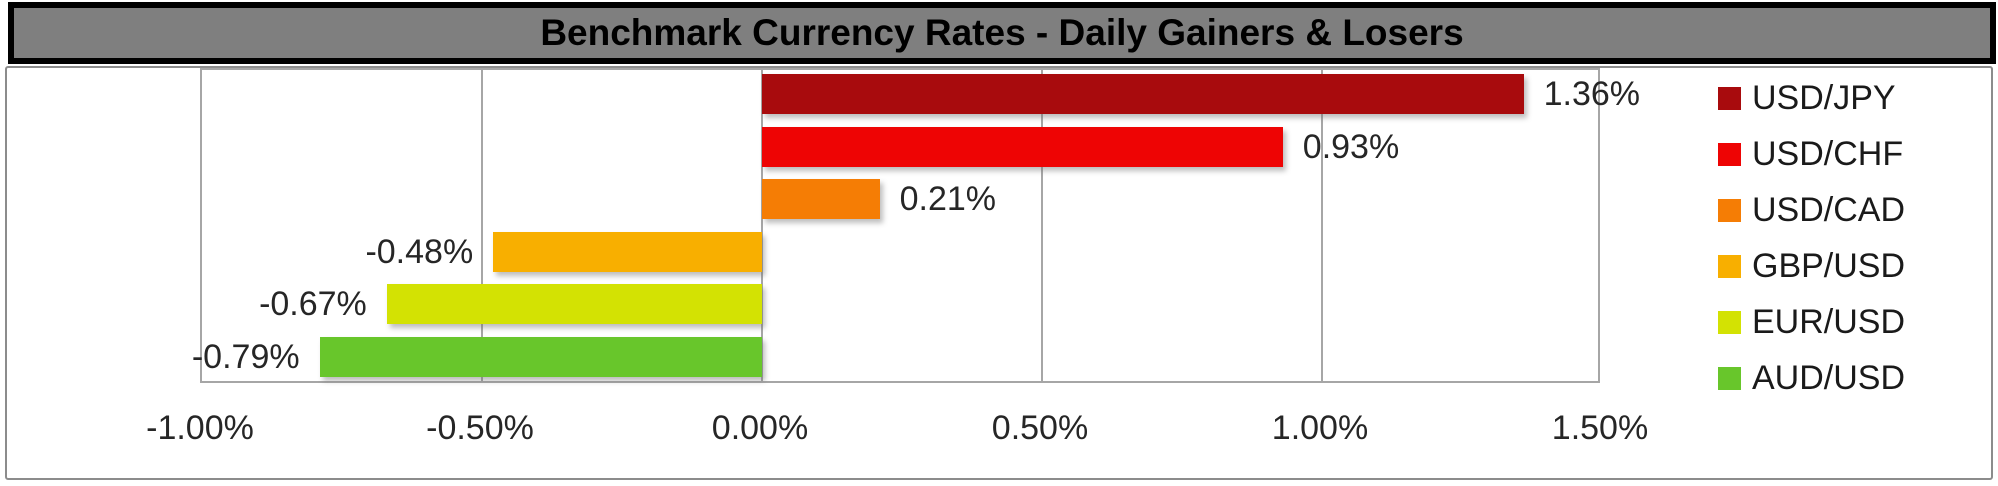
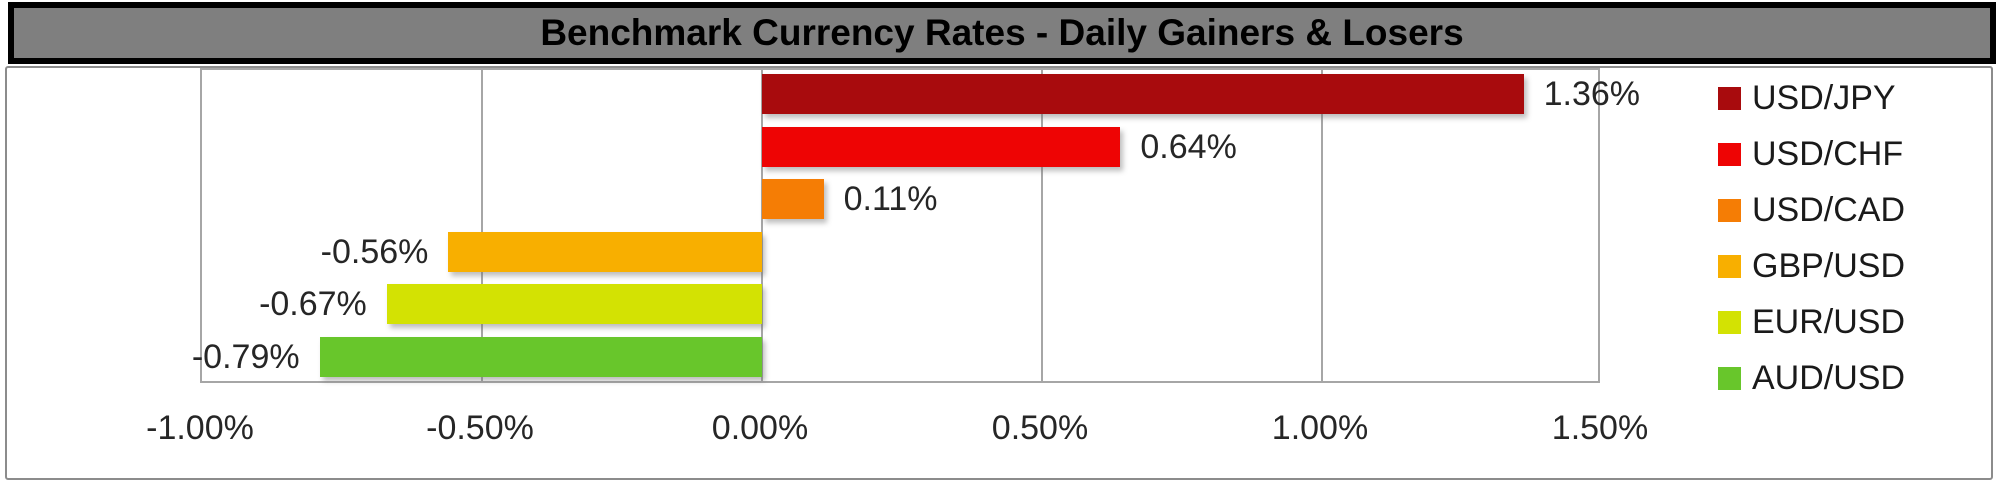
USD/CHF: 0.93% -> 0.64%
USD/CAD: 0.21% -> 0.11%
GBP/USD: -0.48% -> -0.56%
